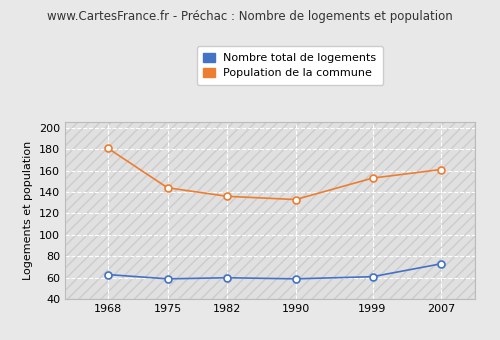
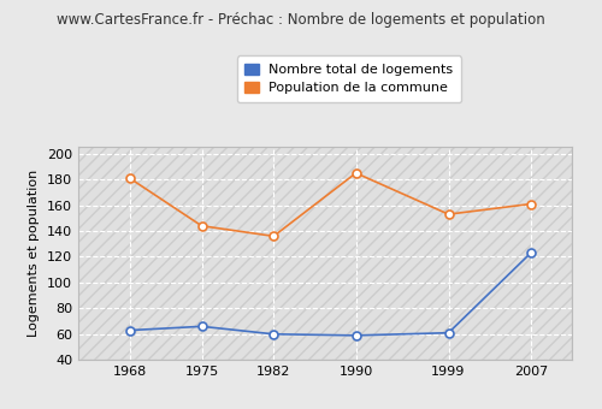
Nombre total de logements/1975: 59 -> 66
Population de la commune/1990: 133 -> 185
Nombre total de logements/2007: 73 -> 123
